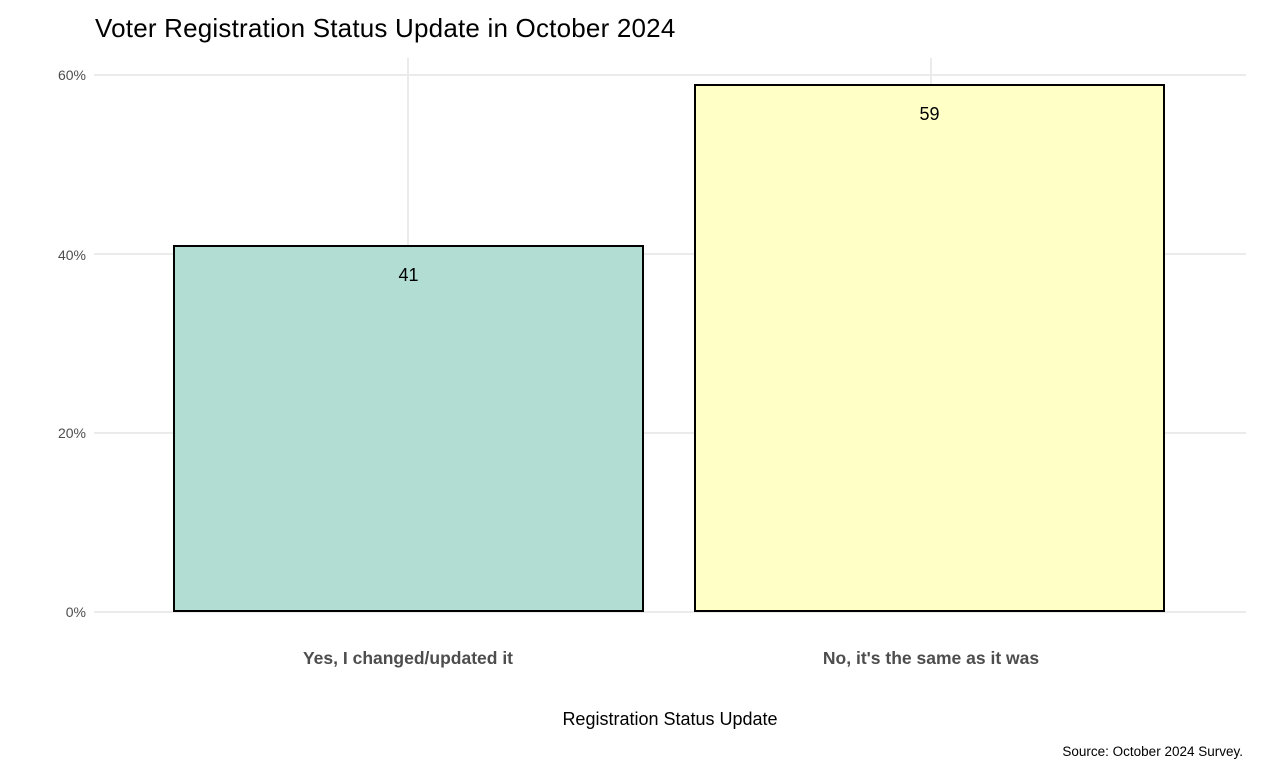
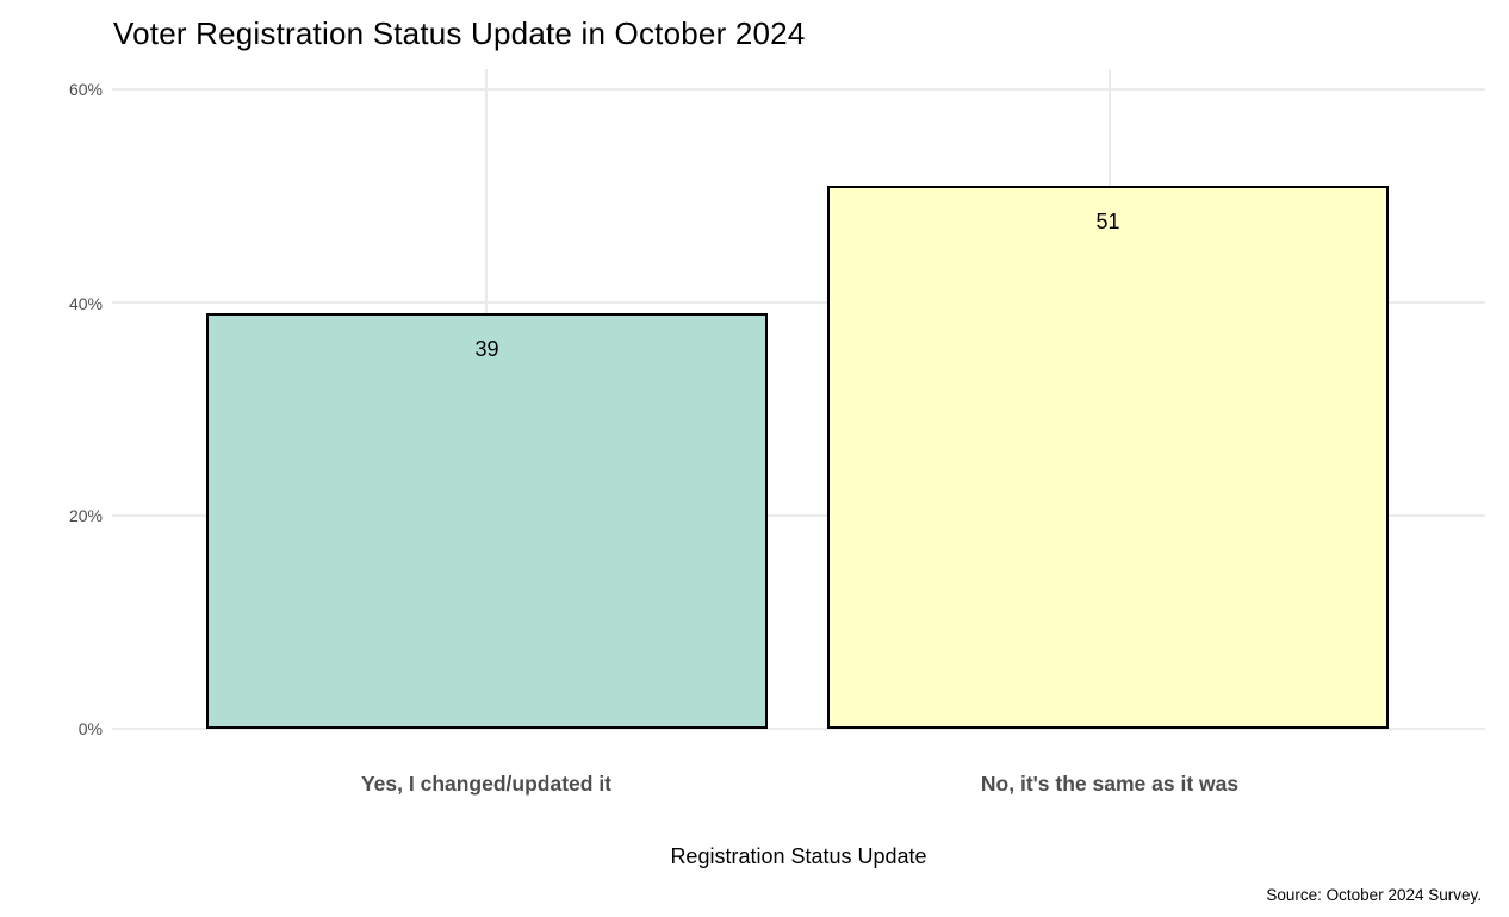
Yes, I changed/updated it: 41 -> 39
No, it's the same as it was: 59 -> 51
